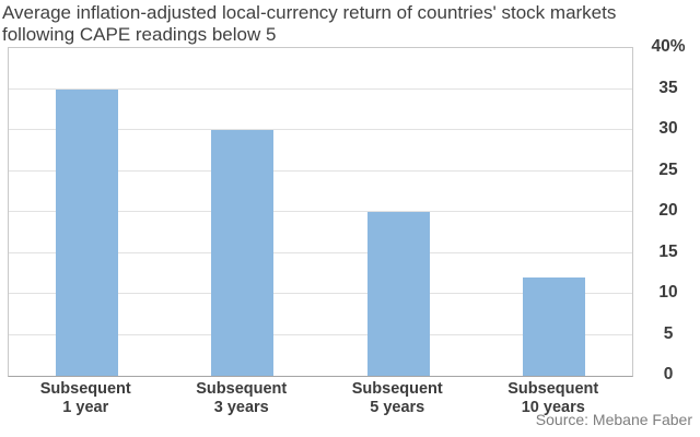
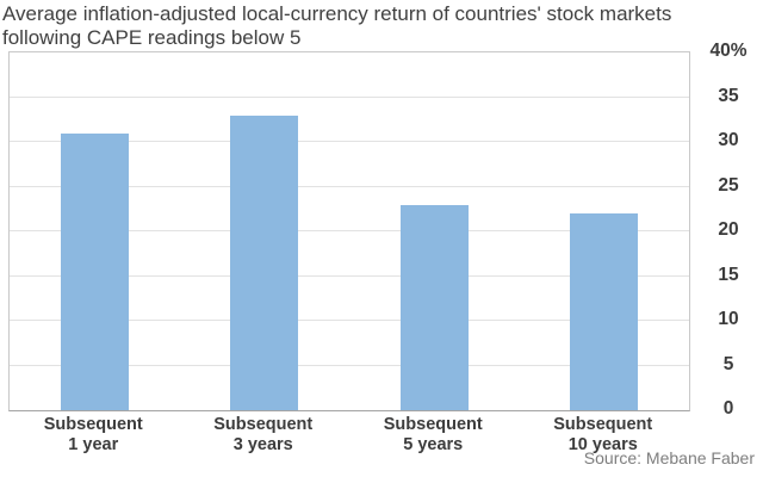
Subsequent 1 year: 35 -> 31
Subsequent 3 years: 30 -> 33
Subsequent 5 years: 20 -> 23
Subsequent 10 years: 12 -> 22
